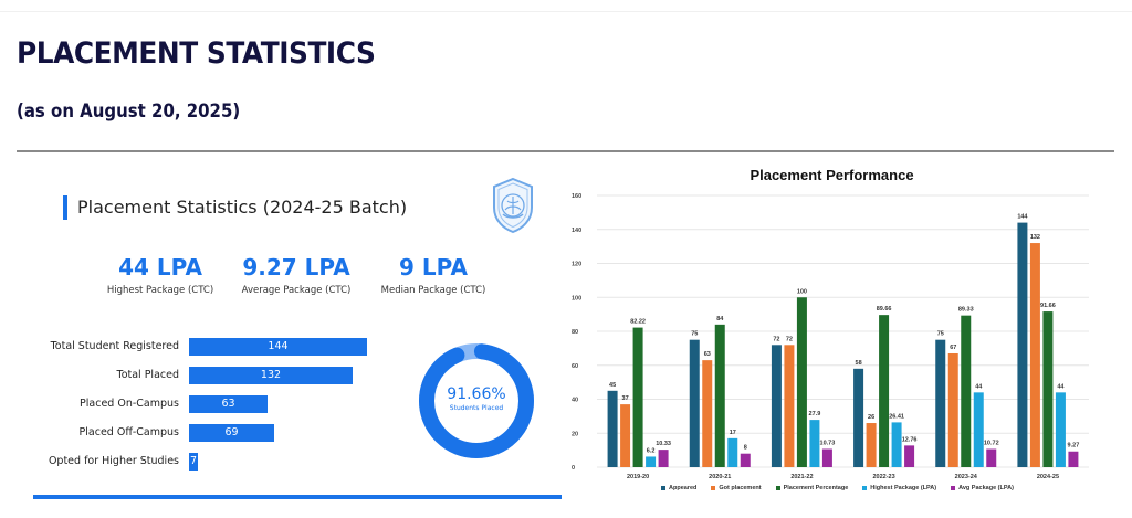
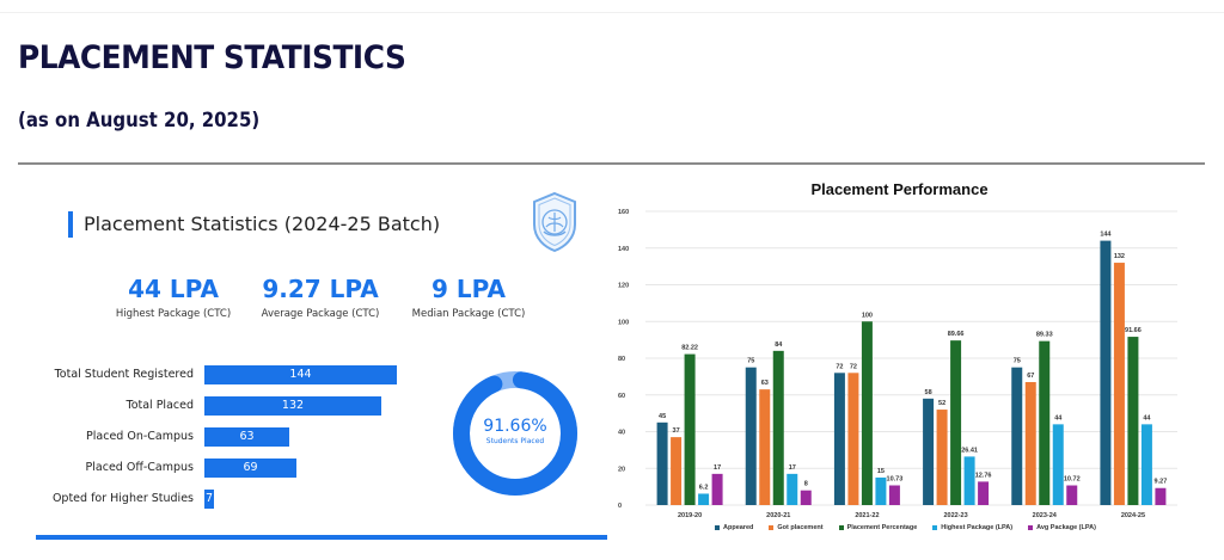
Placement Performance/Avg Package (LPA)/2019-20: 10.33 -> 17
Placement Performance/Highest Package (LPA)/2021-22: 27.9 -> 15
Placement Performance/Got placement/2022-23: 26 -> 52
